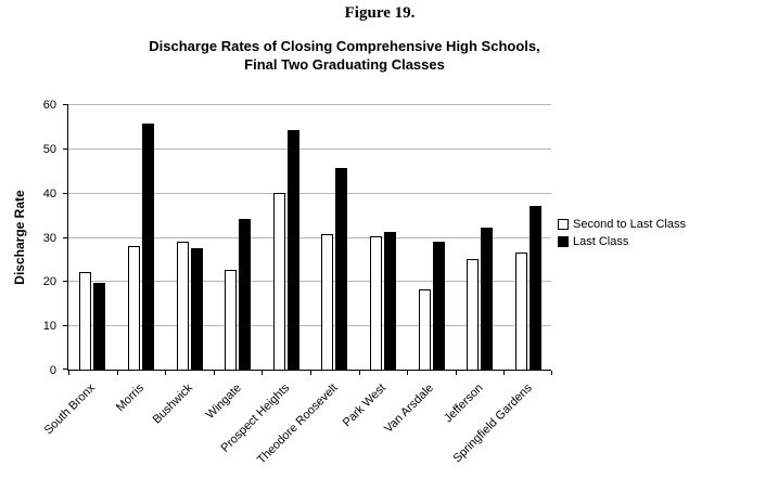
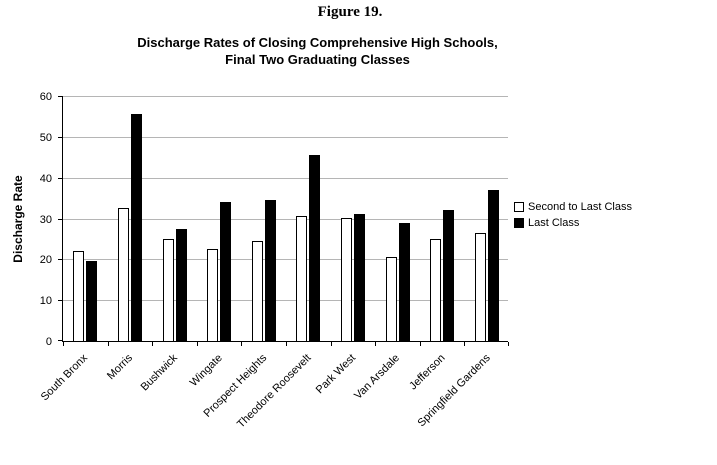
Second to Last Class/Morris: 28 -> 32
Second to Last Class/Bushwick: 29 -> 25
Second to Last Class/Prospect Heights: 40 -> 24
Last Class/Prospect Heights: 54 -> 34
Second to Last Class/Van Arsdale: 18 -> 20
